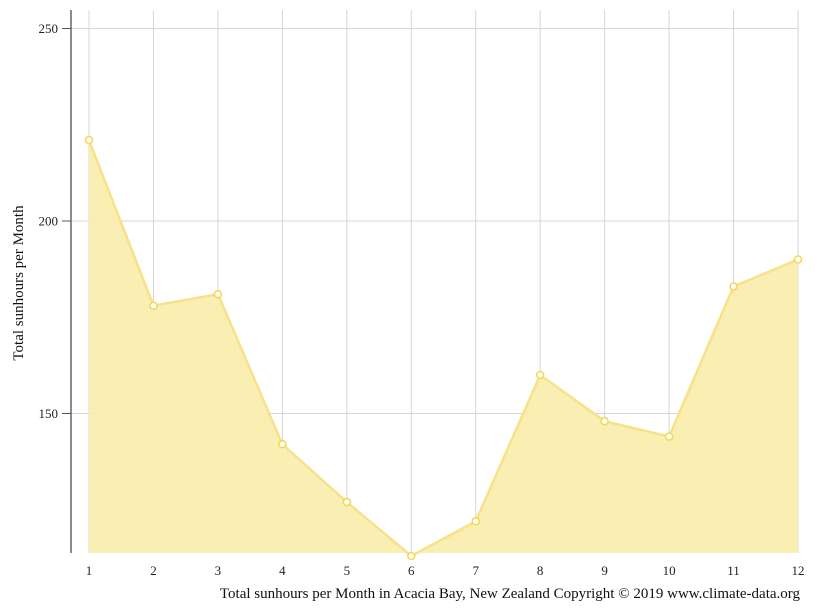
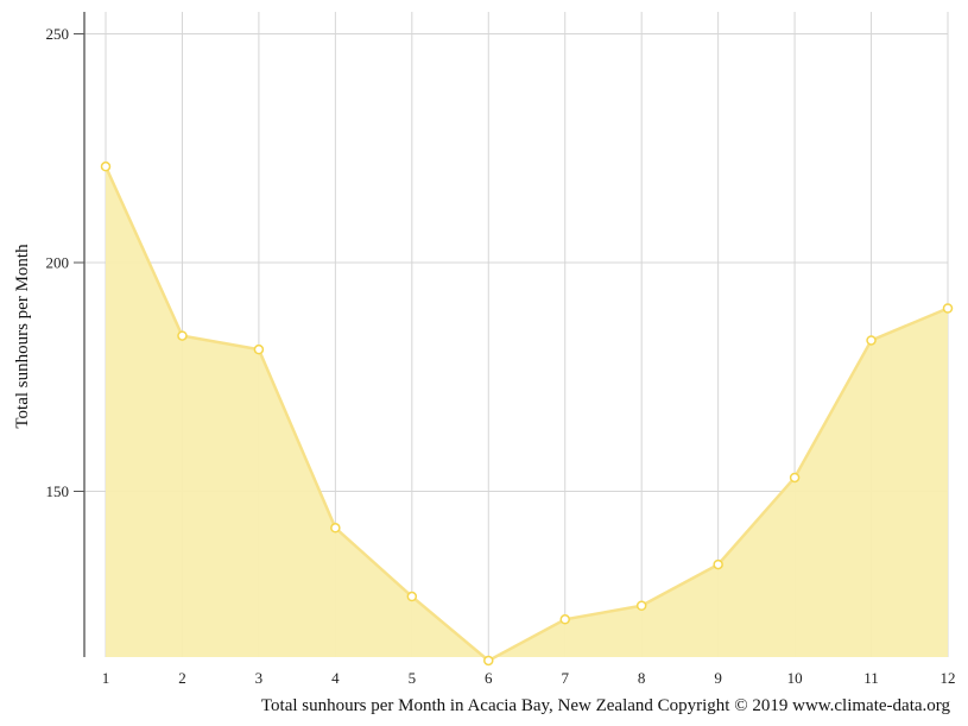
2: 178 -> 184
8: 160 -> 125
9: 148 -> 134
10: 144 -> 153
